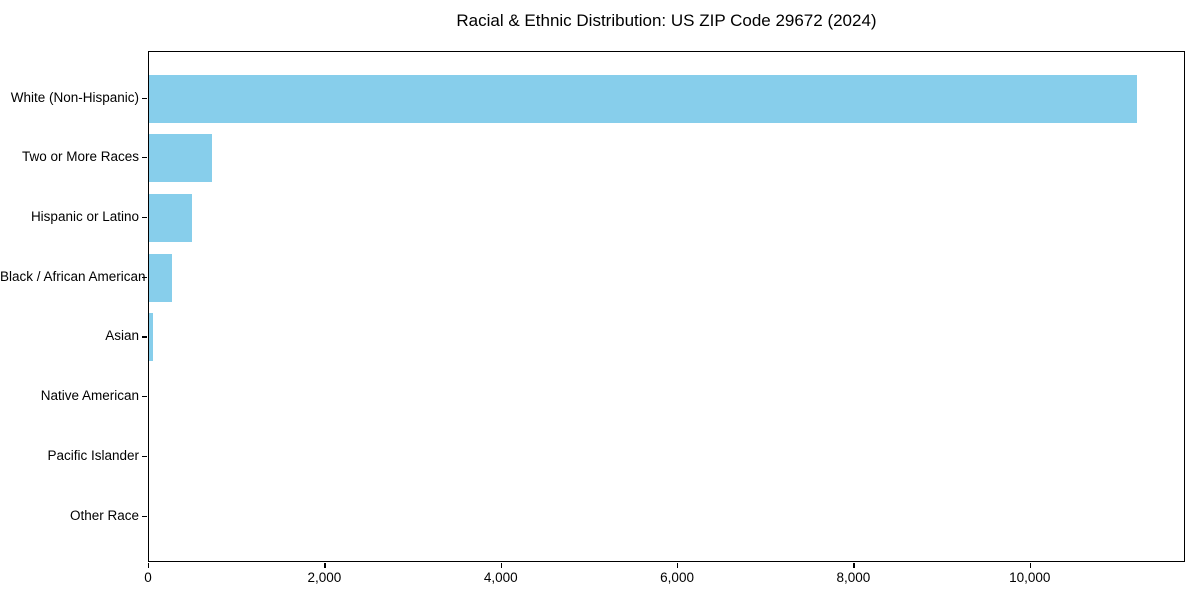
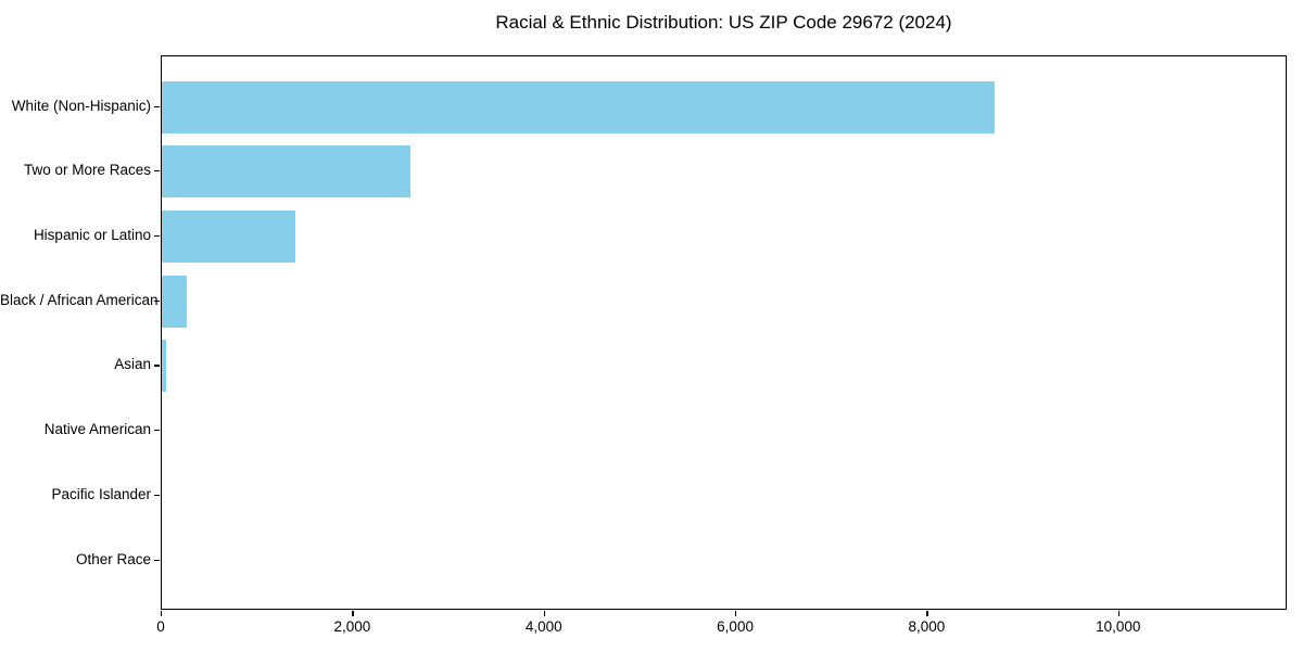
White (Non-Hispanic): 11200 -> 8700
Two or More Races: 700 -> 2600
Hispanic or Latino: 500 -> 1400
